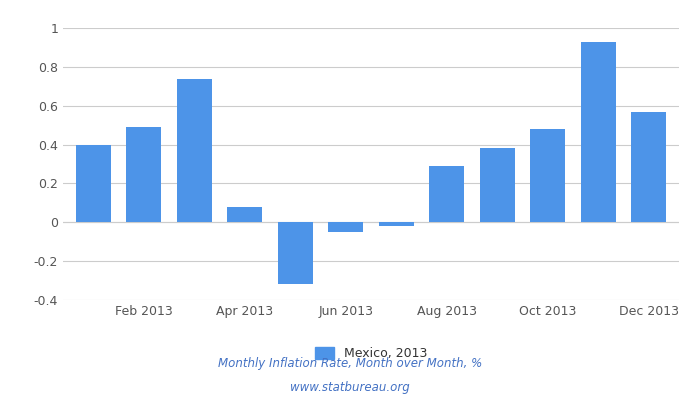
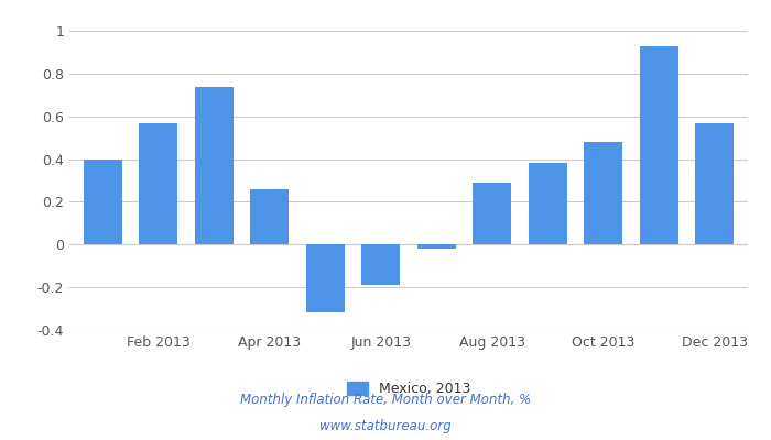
Feb 2013: 0.49 -> 0.57
Apr 2013: 0.08 -> 0.26
Jun 2013: -0.05 -> -0.19
